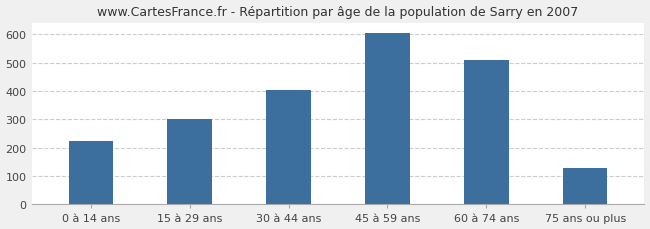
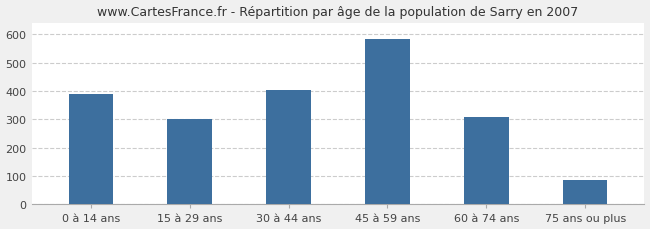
0 à 14 ans: 225 -> 390
45 à 59 ans: 605 -> 583
60 à 74 ans: 510 -> 307
75 ans ou plus: 130 -> 86
